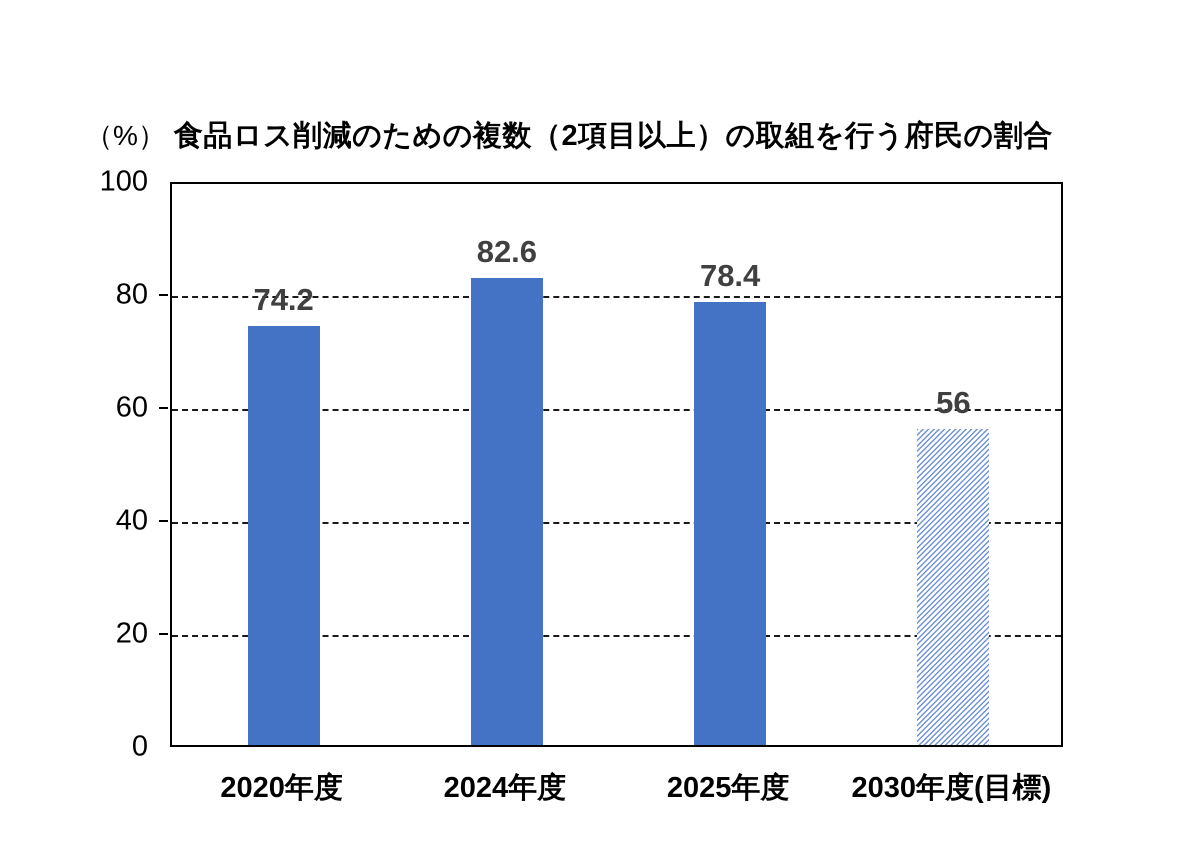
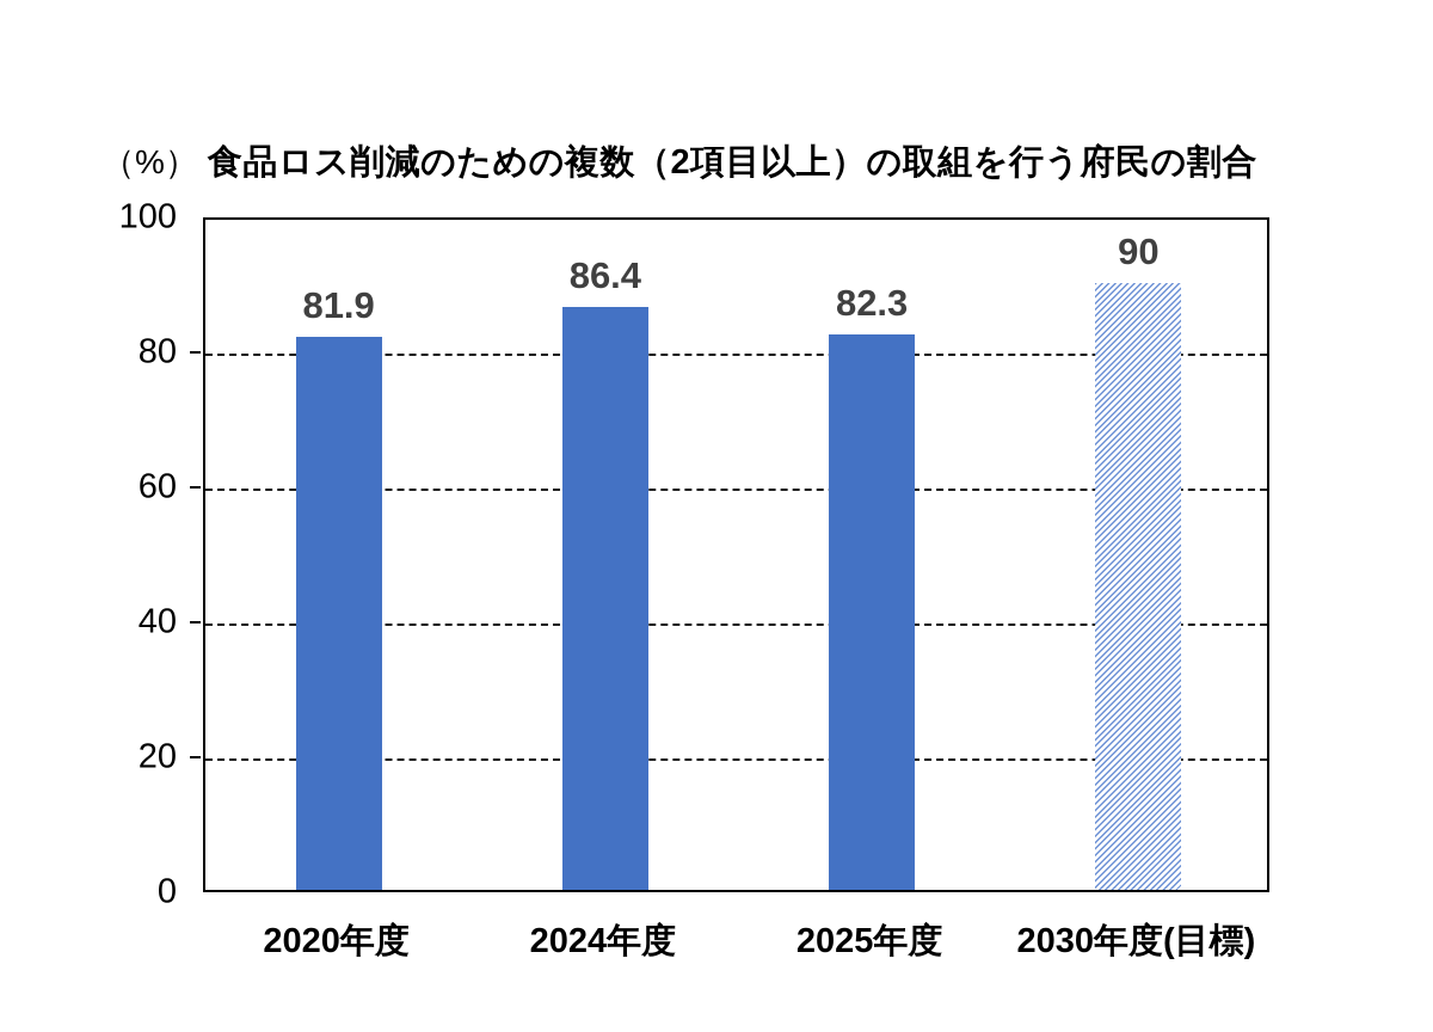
2020年度: 74.2 -> 81.9
2024年度: 82.6 -> 86.4
2025年度: 78.4 -> 82.3
2030年度(目標): 56 -> 90
